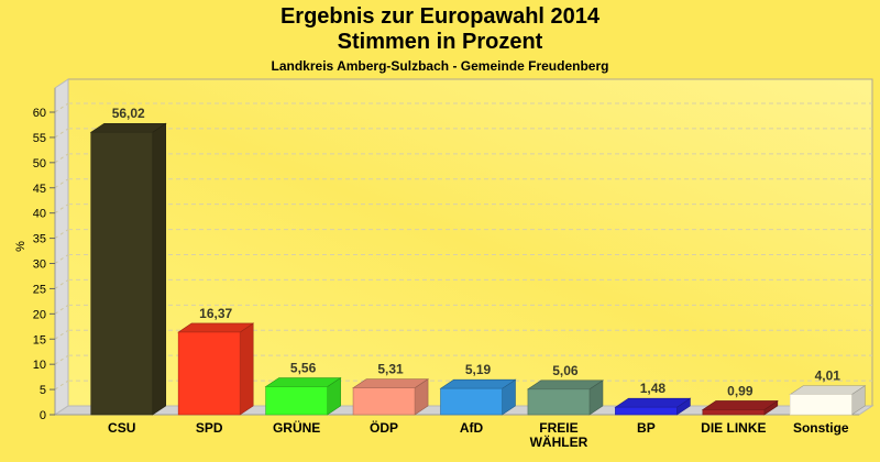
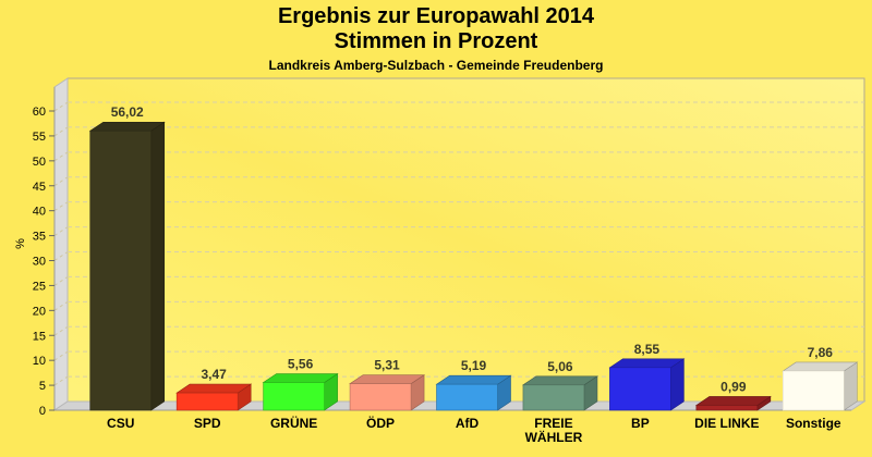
SPD: 16,37 -> 3,47
BP: 1,48 -> 8,55
Sonstige: 4,01 -> 7,86
